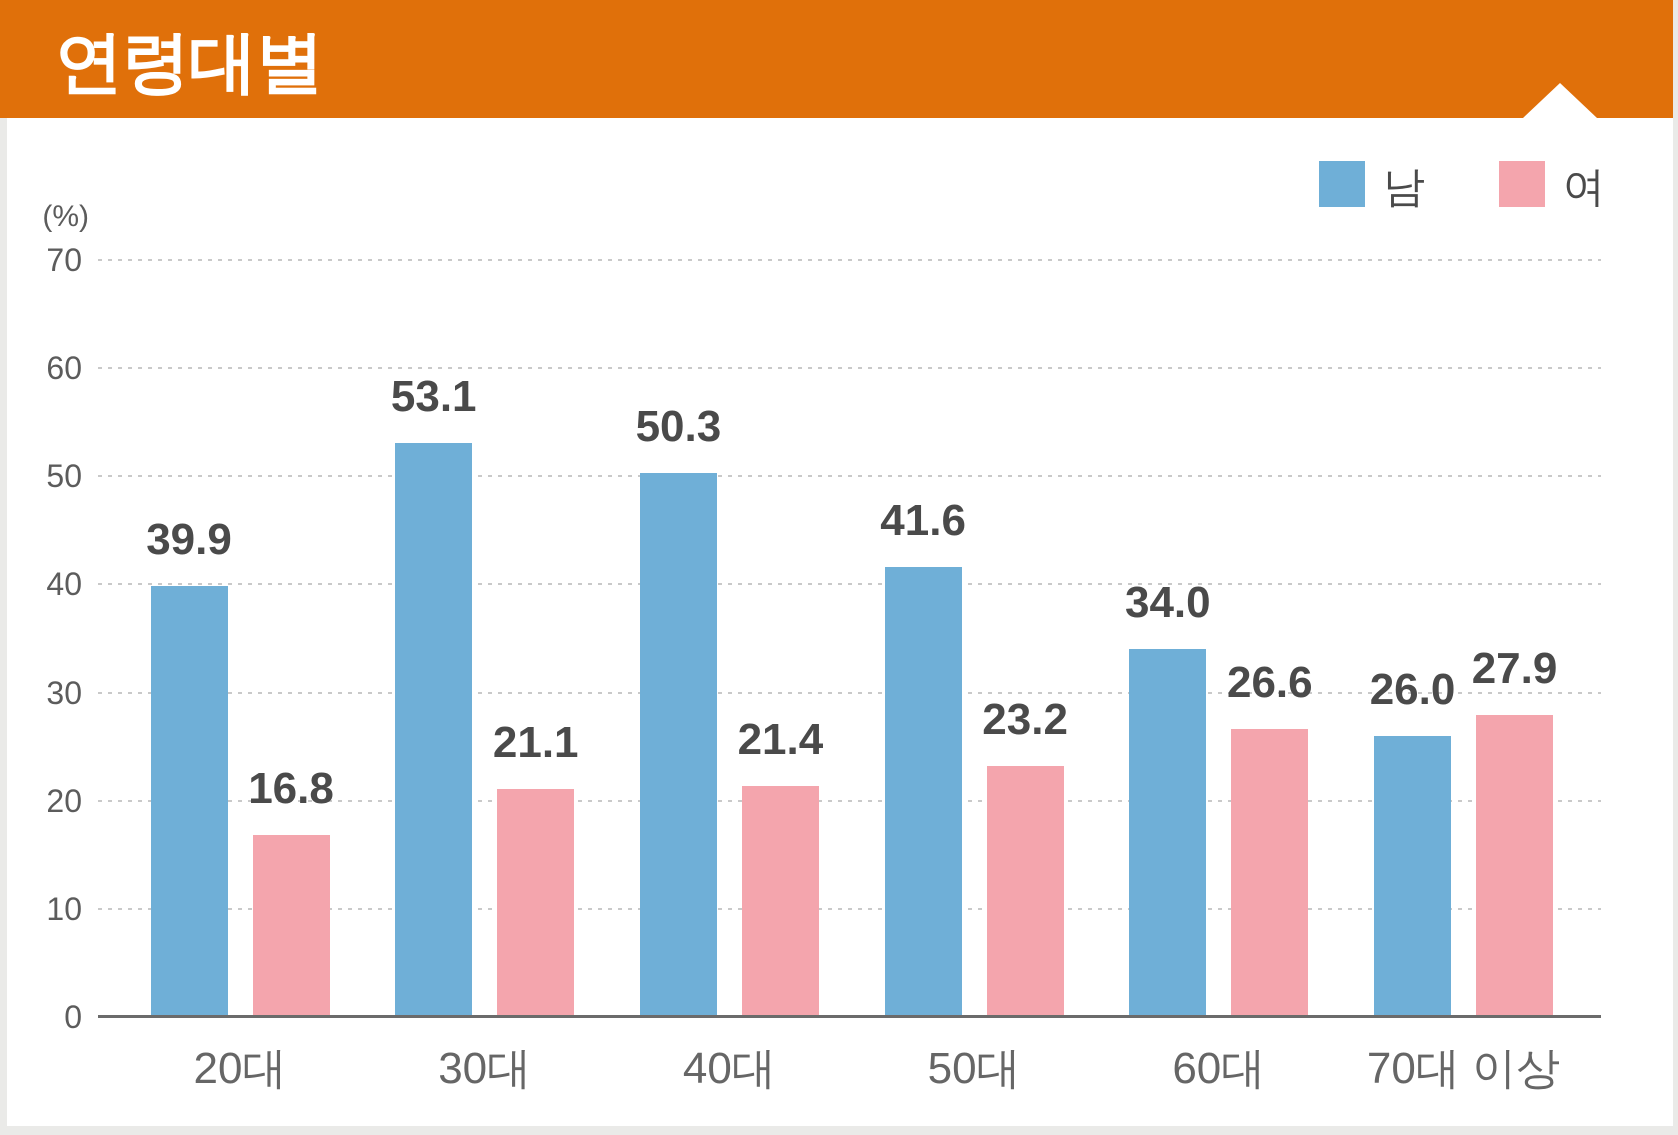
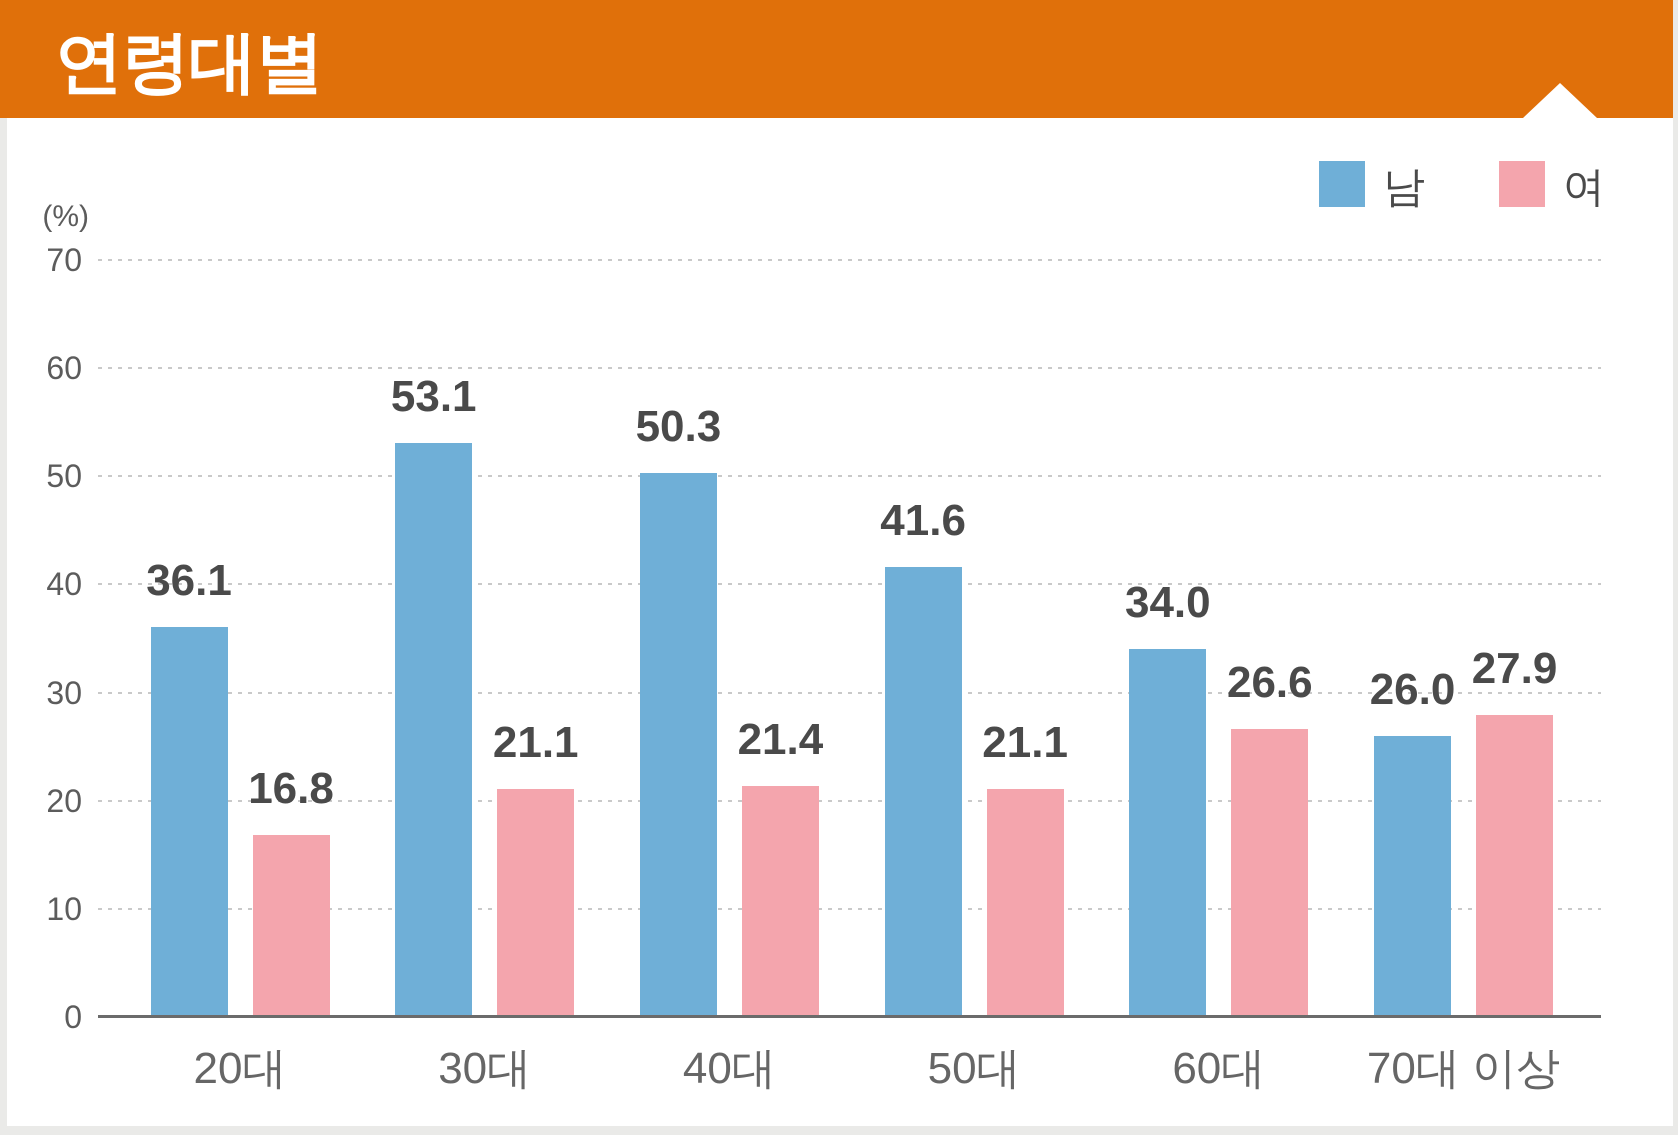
남/20대: 39.9 -> 36.1
여/50대: 23.2 -> 21.1
